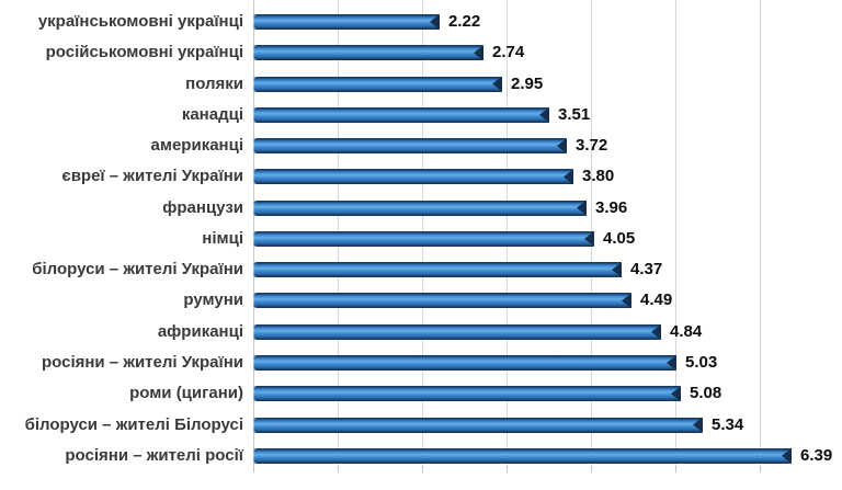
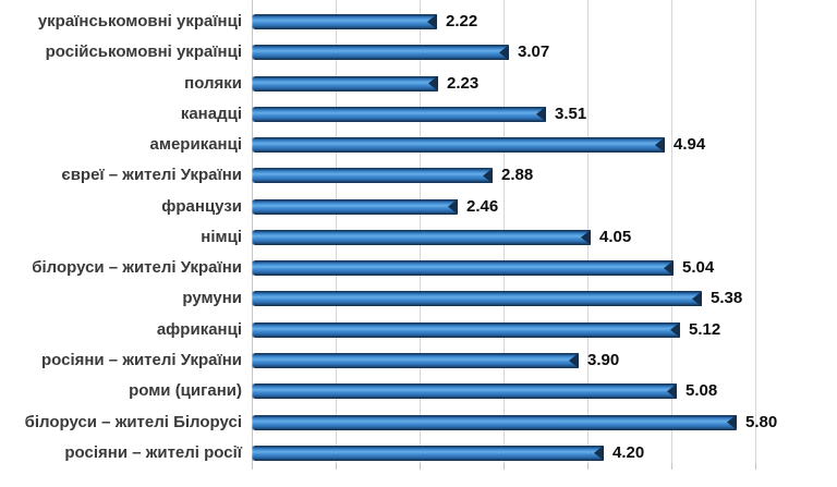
російськомовні українці: 2.74 -> 3.07
поляки: 2.95 -> 2.23
американці: 3.72 -> 4.94
євреї – жителі України: 3.80 -> 2.88
французи: 3.96 -> 2.46
білоруси – жителі України: 4.37 -> 5.04
румуни: 4.49 -> 5.38
африканці: 4.84 -> 5.12
росіяни – жителі України: 5.03 -> 3.90
білоруси – жителі Білорусі: 5.34 -> 5.80
росіяни – жителі росії: 6.39 -> 4.20
